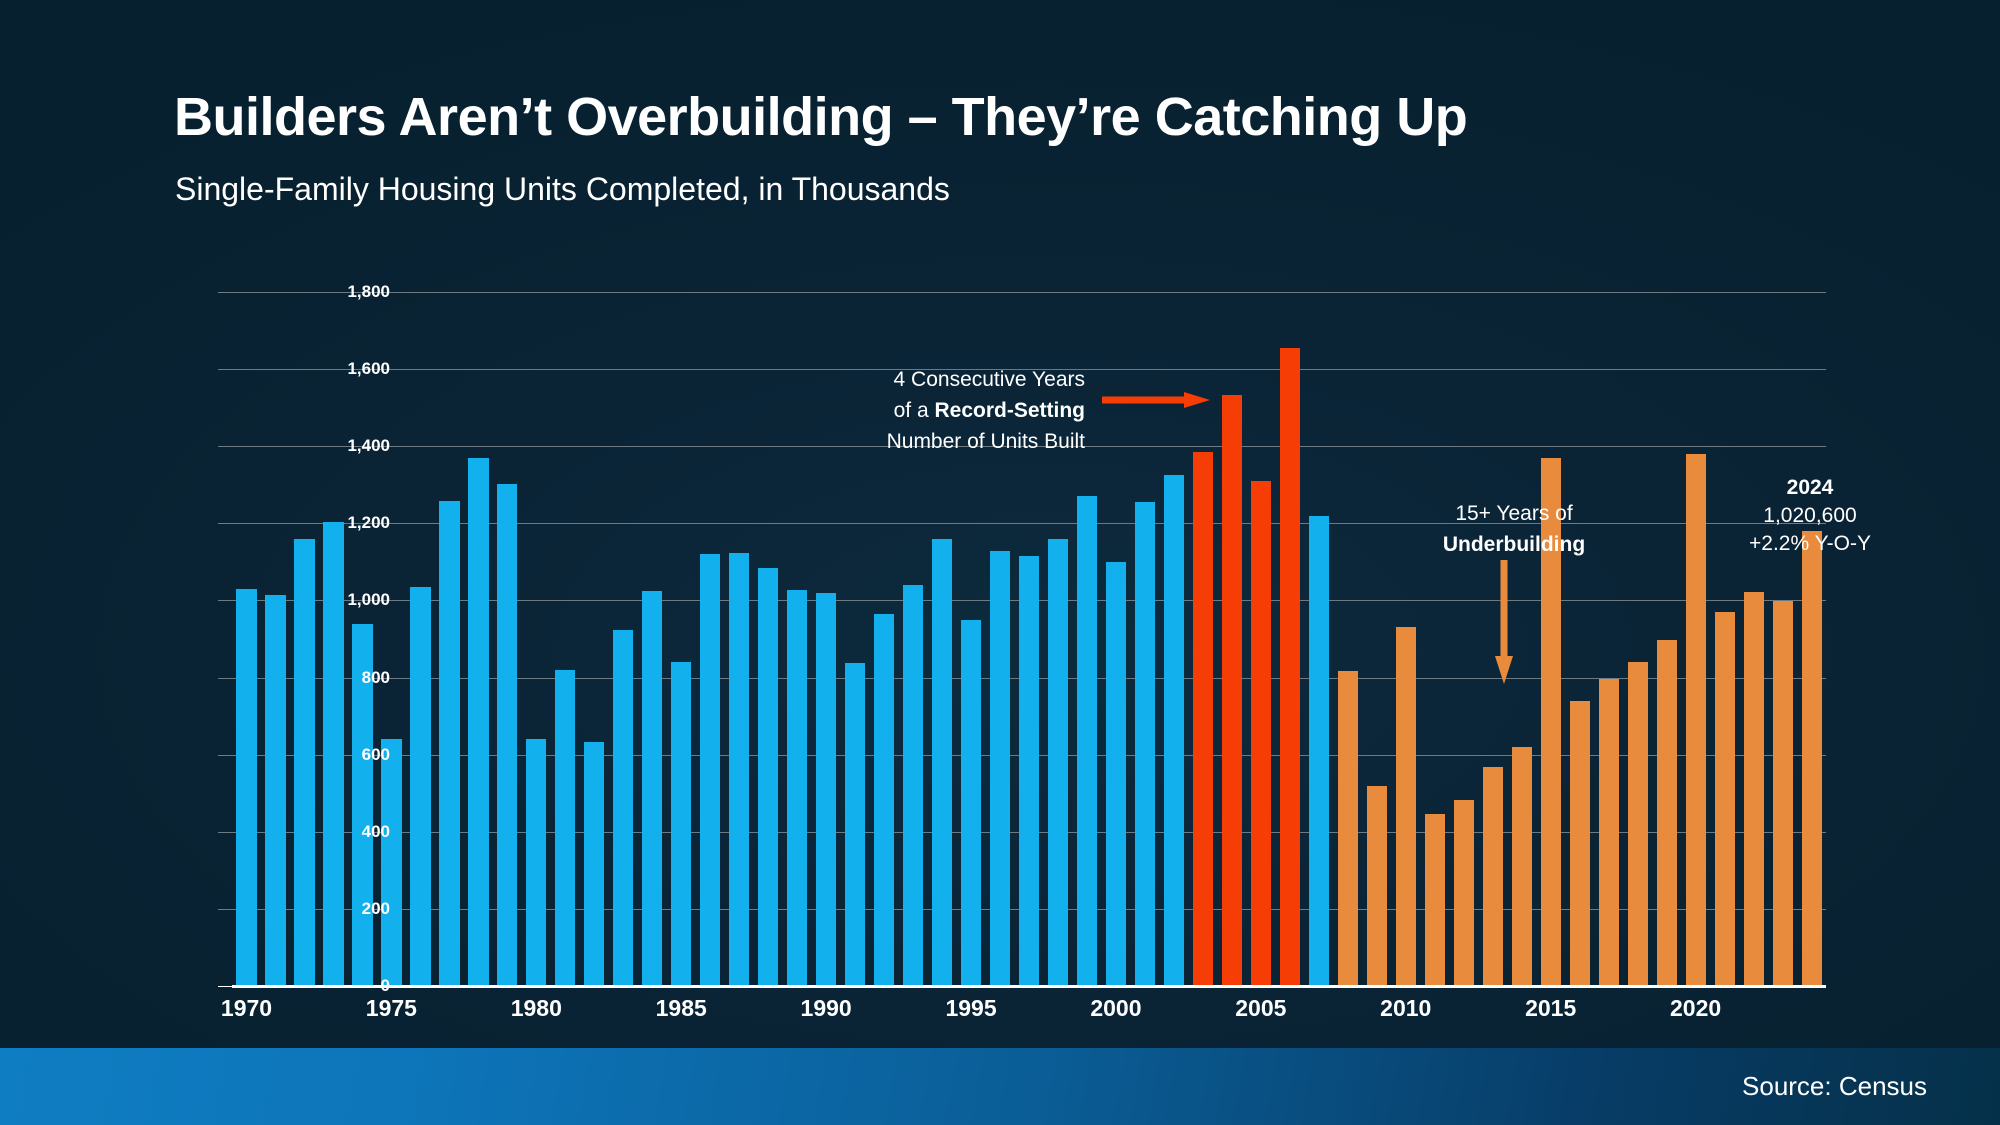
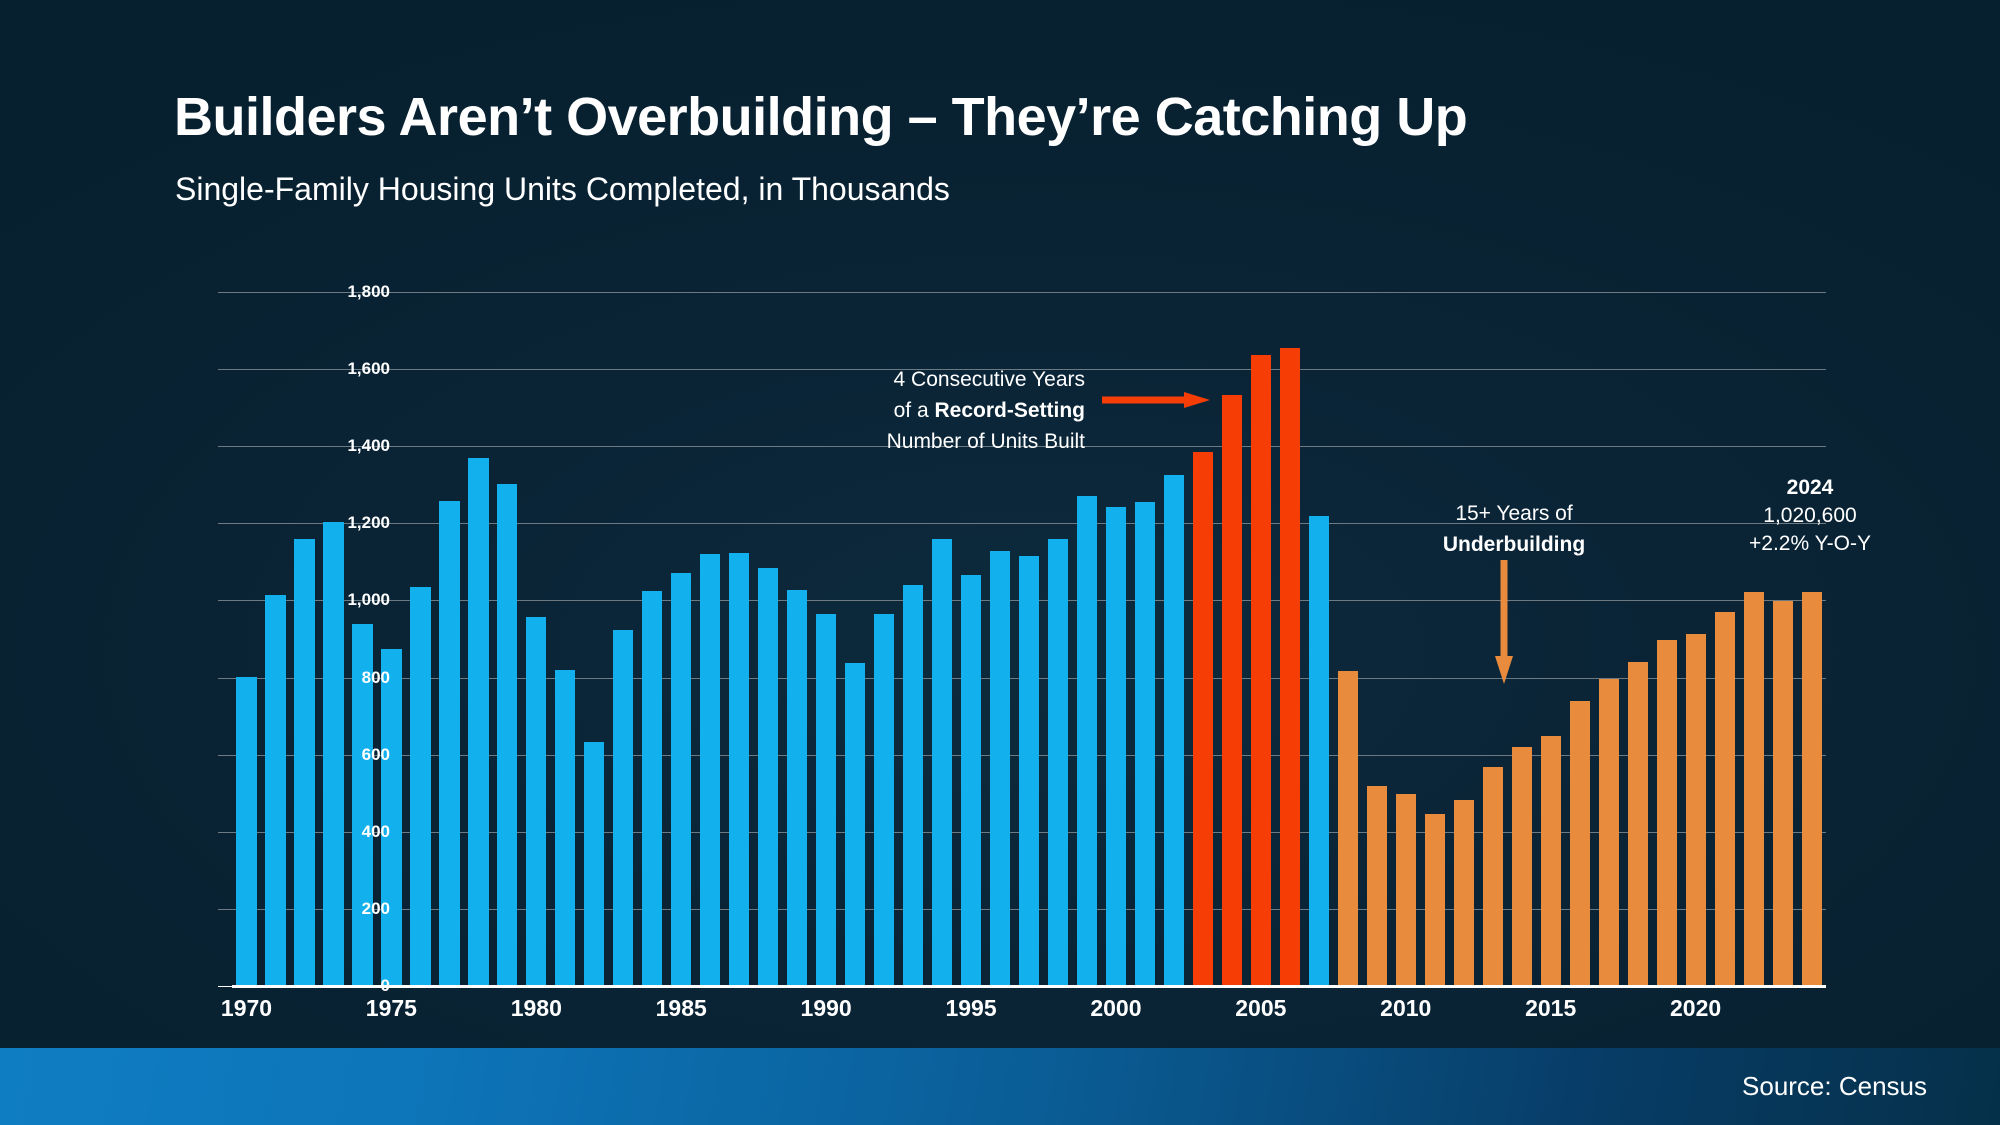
1970: 1030 -> 800
1975: 640 -> 880
1980: 640 -> 960
1985: 840 -> 1070
1990: 1020 -> 970
1995: 950 -> 1070
2000: 1100 -> 1240
2005: 1310 -> 1640
2010: 930 -> 500
2015: 1370 -> 650
2020: 1380 -> 910
2024: 1180 -> 1020
